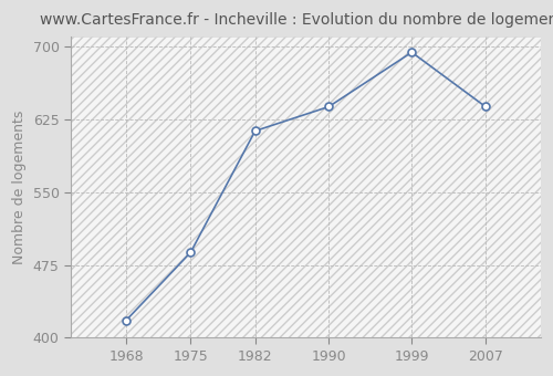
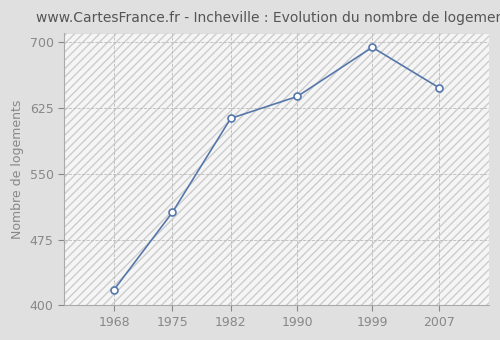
1975: 488 -> 506
2007: 638 -> 648
